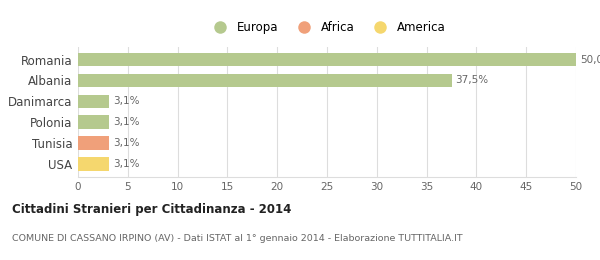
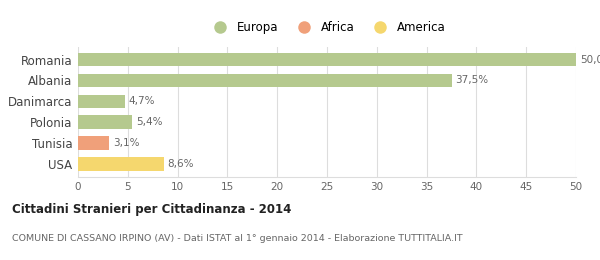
Danimarca: 3,1% -> 4,7%
Polonia: 3,1% -> 5,4%
USA: 3,1% -> 8,6%
